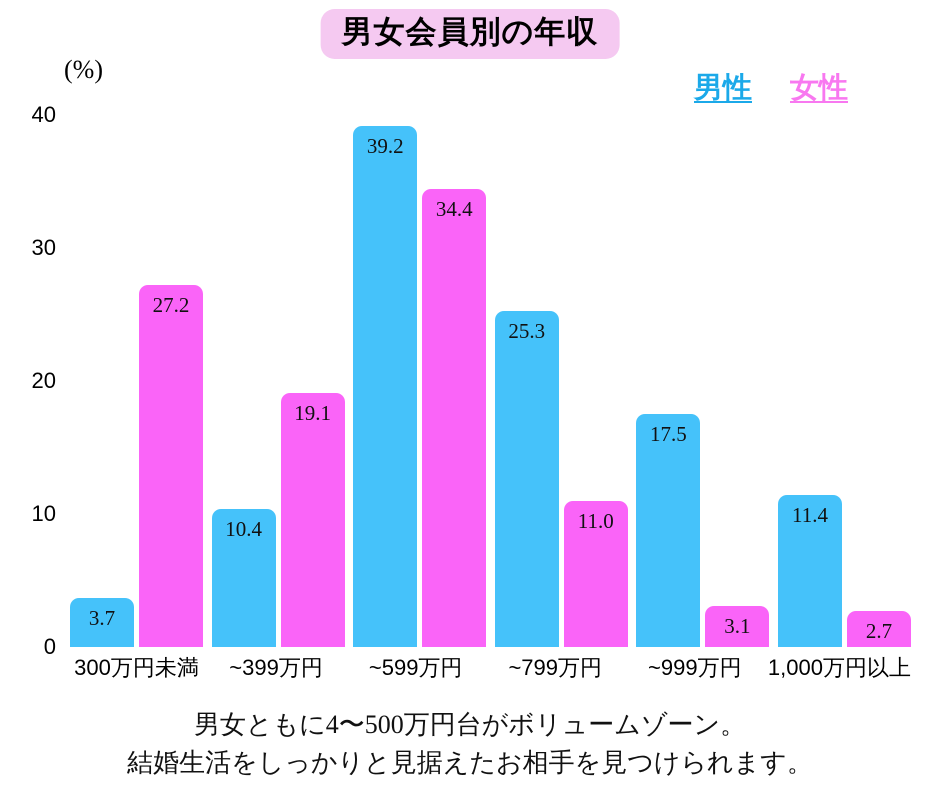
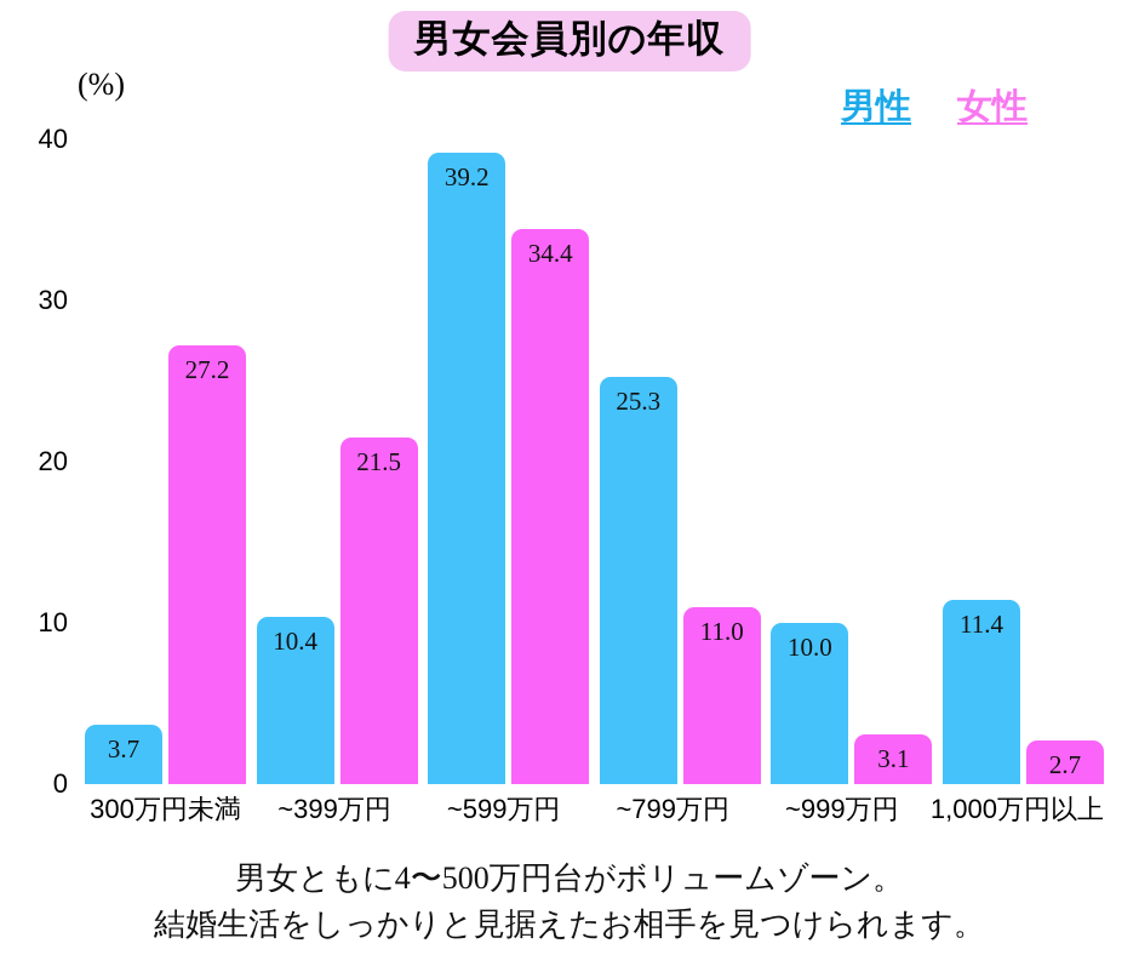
女性/~399万円: 19.1 -> 21.5
男性/~999万円: 17.5 -> 10.0
